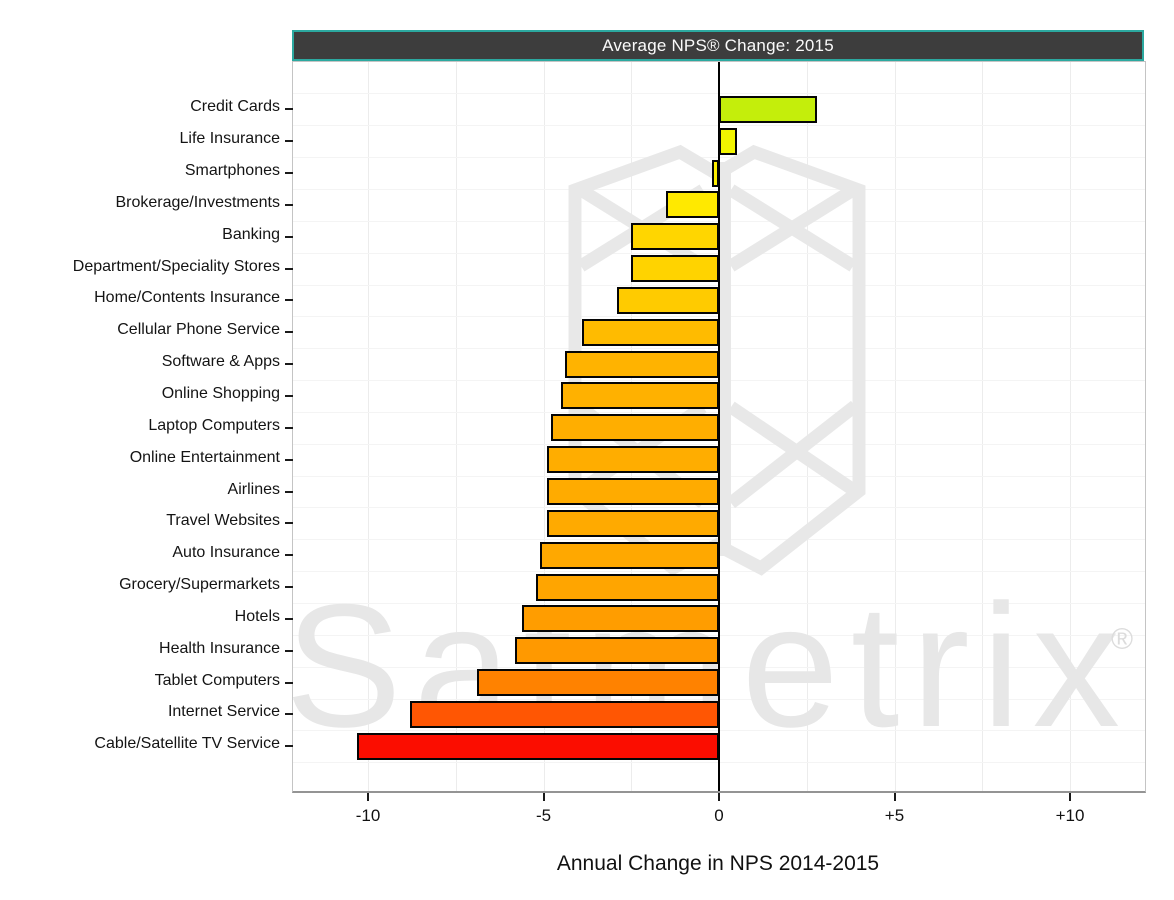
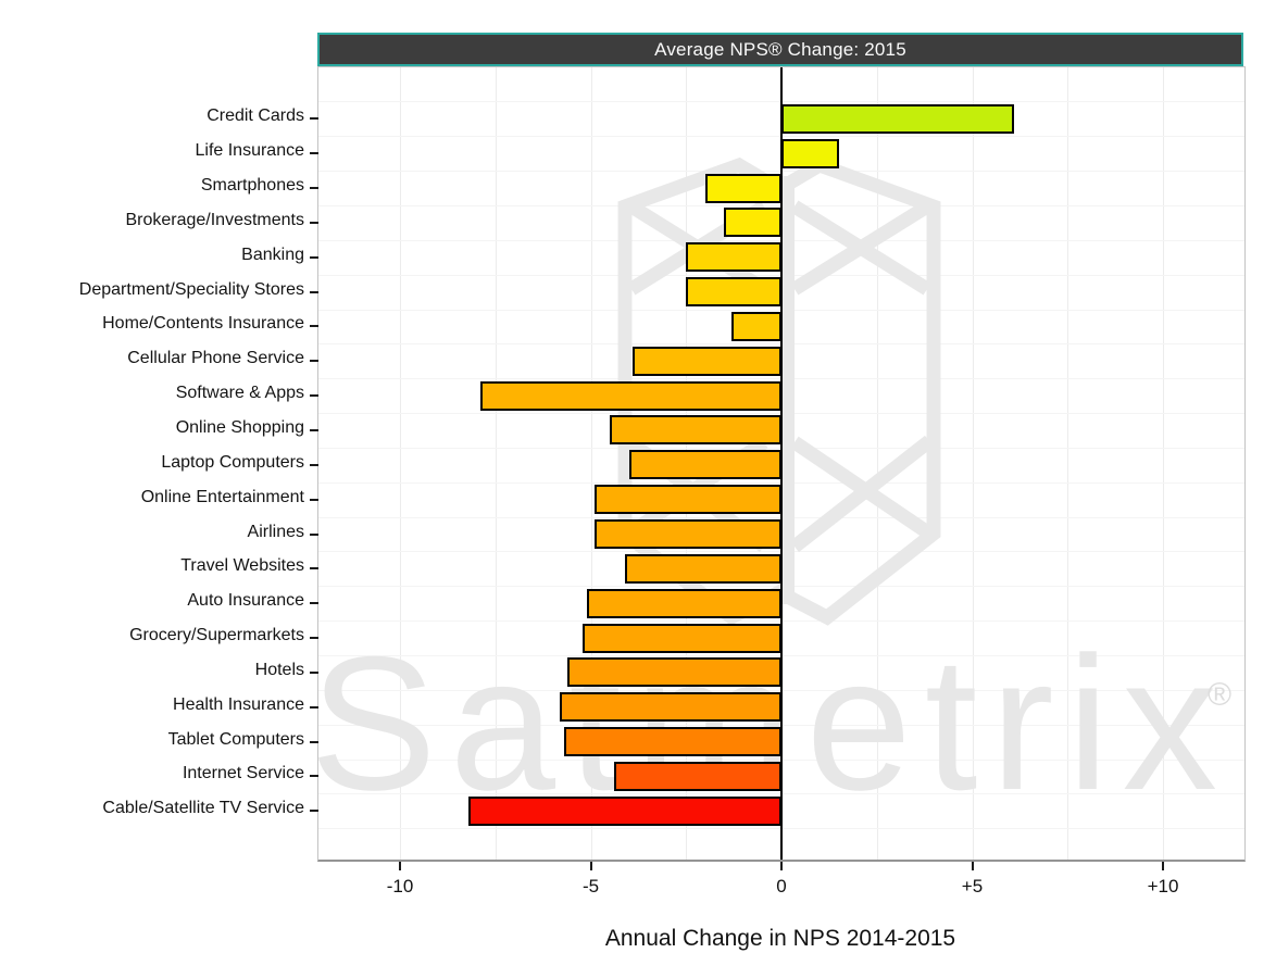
Credit Cards: 2.8 -> 6.1
Life Insurance: 0.5 -> 1.5
Smartphones: -0.2 -> -2.0
Home/Contents Insurance: -2.9 -> -1.3
Software & Apps: -4.4 -> -7.9
Laptop Computers: -4.8 -> -4.0
Travel Websites: -4.9 -> -4.1
Tablet Computers: -6.9 -> -5.7
Internet Service: -8.8 -> -4.4
Cable/Satellite TV Service: -10.3 -> -8.2
